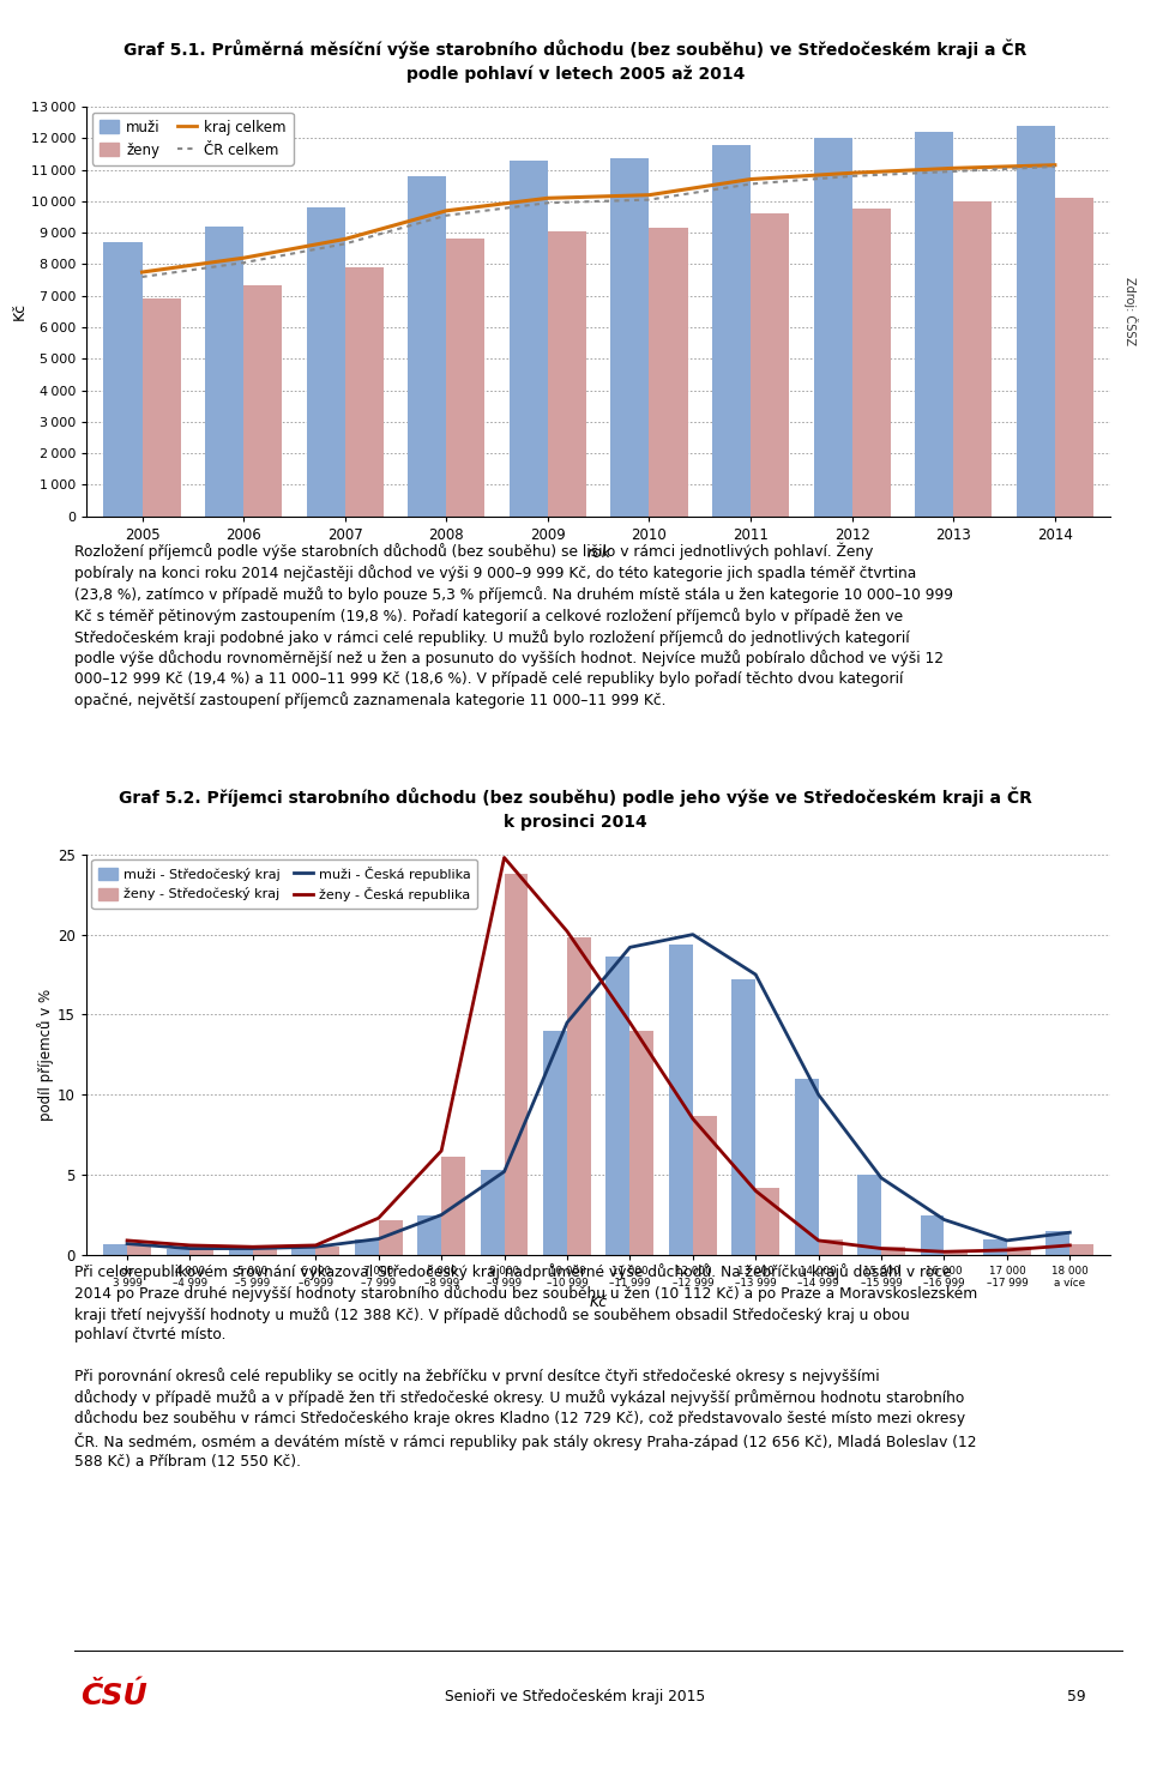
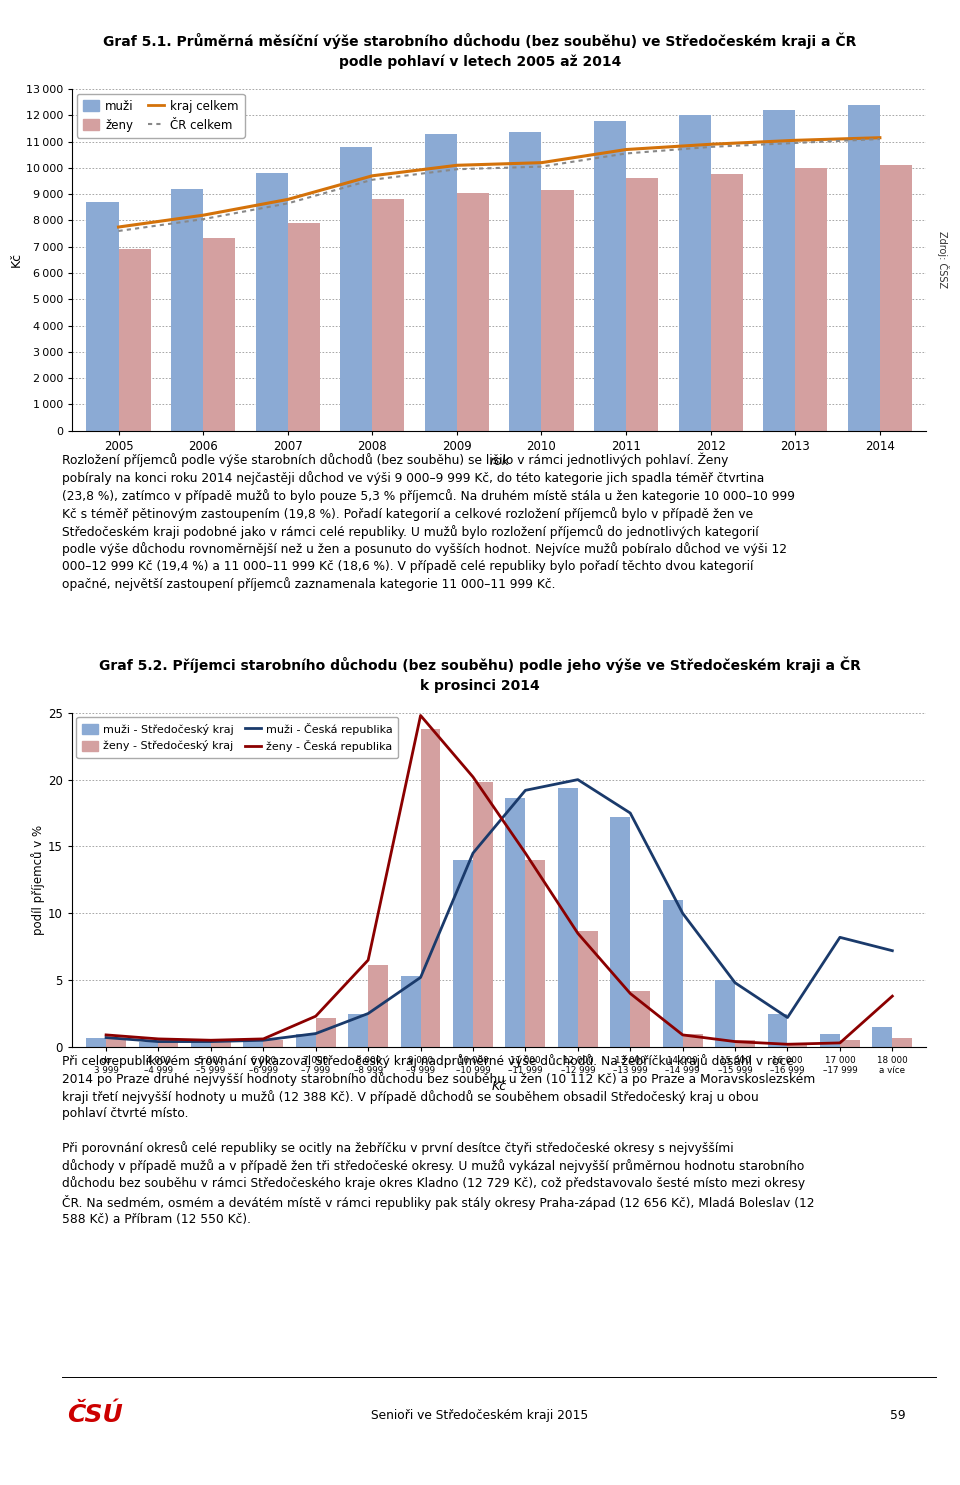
muži - Česká republika/17 000 –17 999: 0.9 -> 8.2
muži - Česká republika/18 000 a více: 1.4 -> 7.2
ženy - Česká republika/18 000 a více: 0.6 -> 3.8
